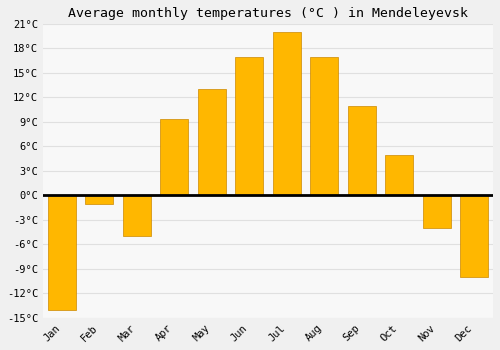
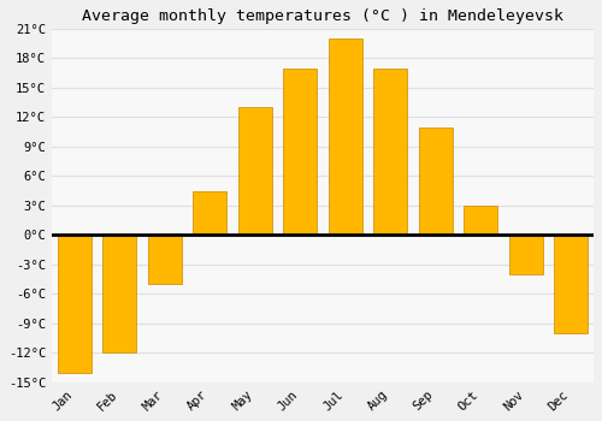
Feb: -1.0°C -> -12.0°C
Apr: 9.4°C -> 4.5°C
Oct: 5.0°C -> 3.0°C
